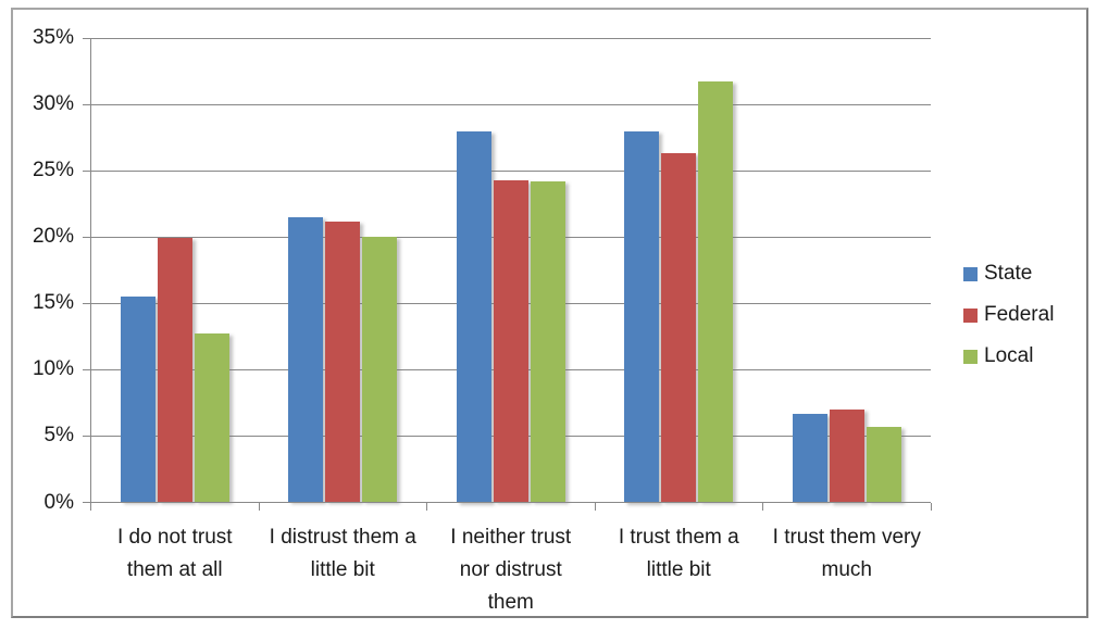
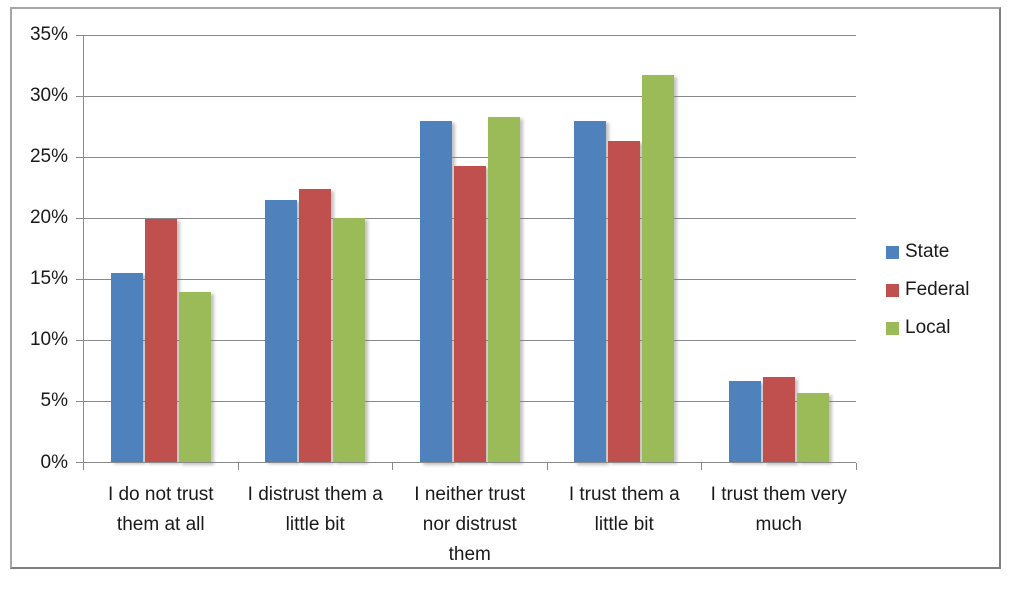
Local/I do not trust them at all: 12.7% -> 14.0%
Federal/I distrust them a little bit: 21.2% -> 22.4%
Local/I neither trust nor distrust them: 24.2% -> 28.3%
